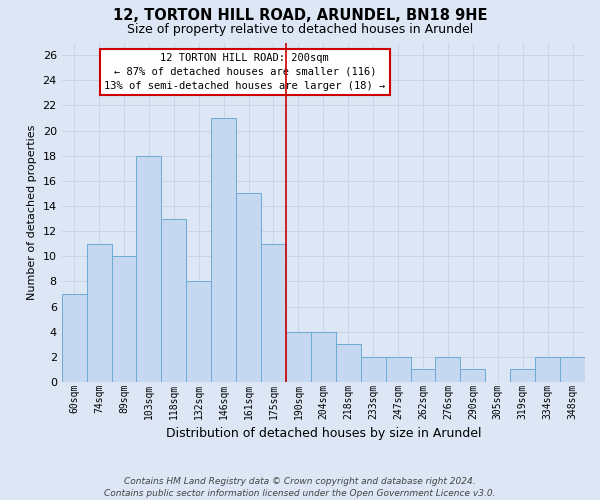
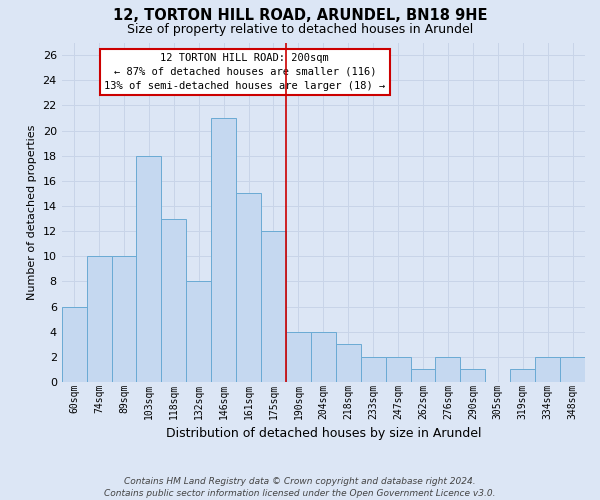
60sqm: 7 -> 6
74sqm: 11 -> 10
175sqm: 11 -> 12
